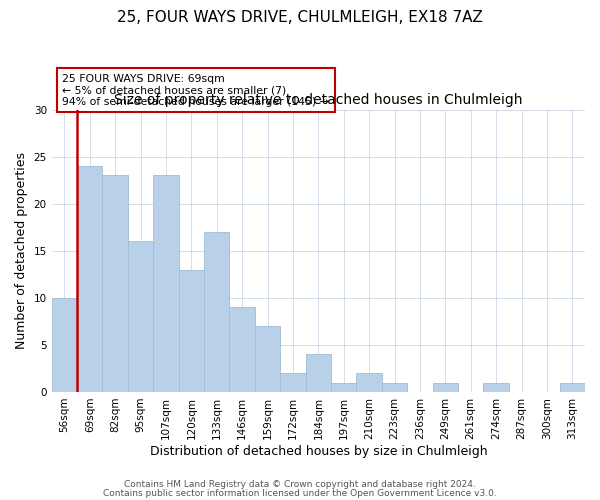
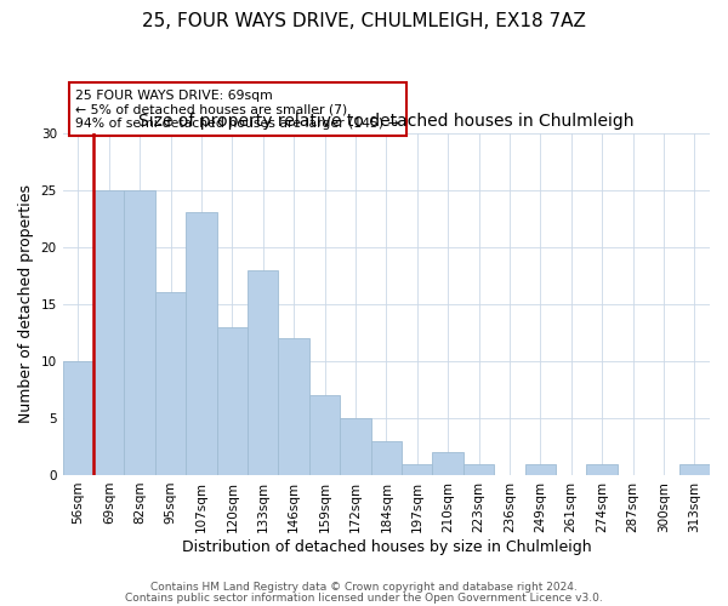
69sqm: 24 -> 25
82sqm: 23 -> 25
133sqm: 17 -> 18
146sqm: 9 -> 12
172sqm: 2 -> 5
184sqm: 4 -> 3
